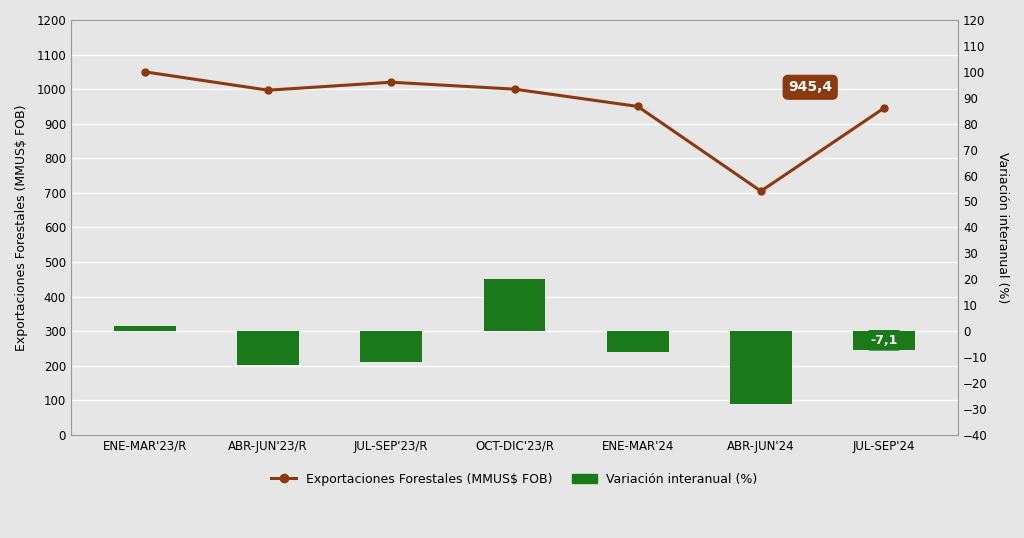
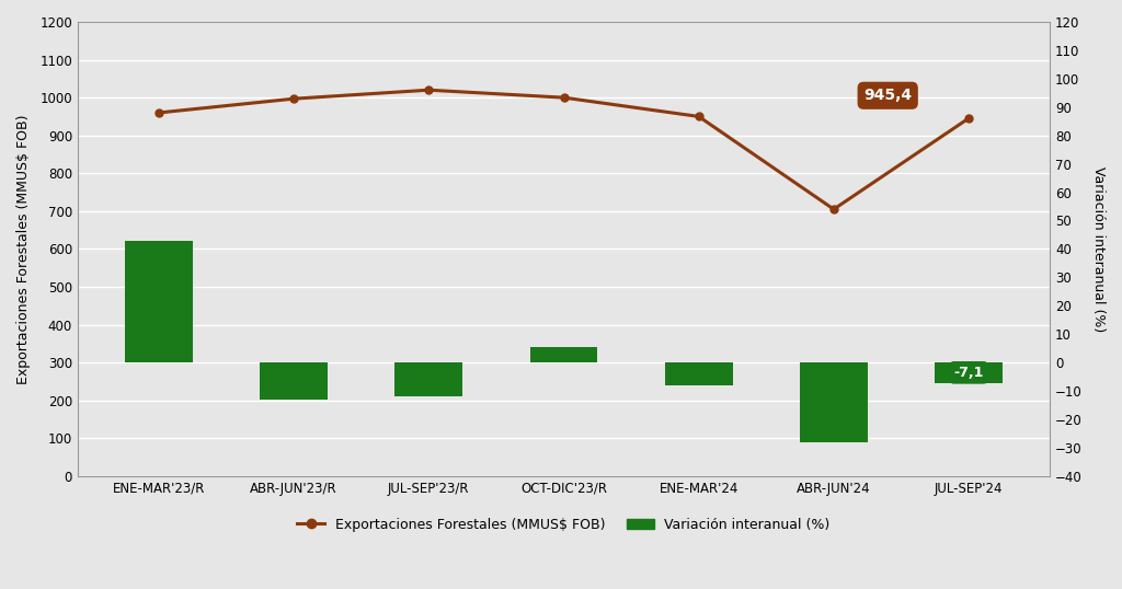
Exportaciones Forestales (MMUS$ FOB)/ENE-MAR'23/R: 1050 -> 960
Variación interanual (%)/ENE-MAR'23/R: 2.0 -> 43.0
Variación interanual (%)/OCT-DIC'23/R: 20.0 -> 5.5
